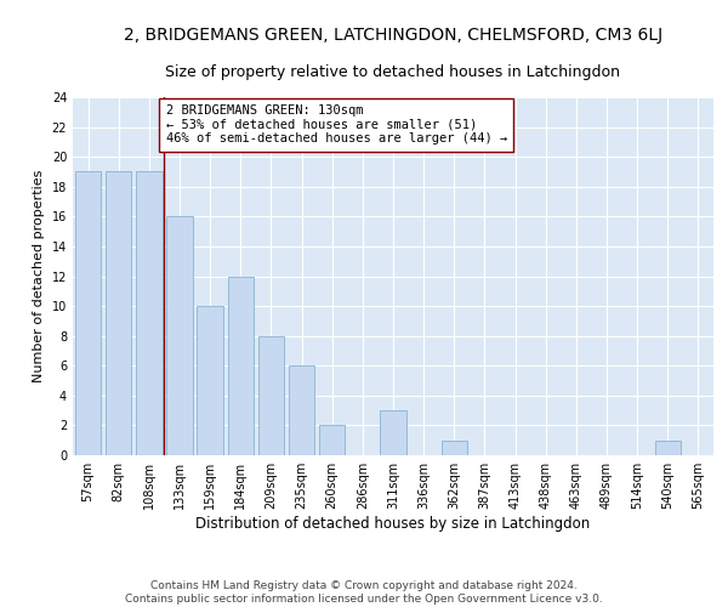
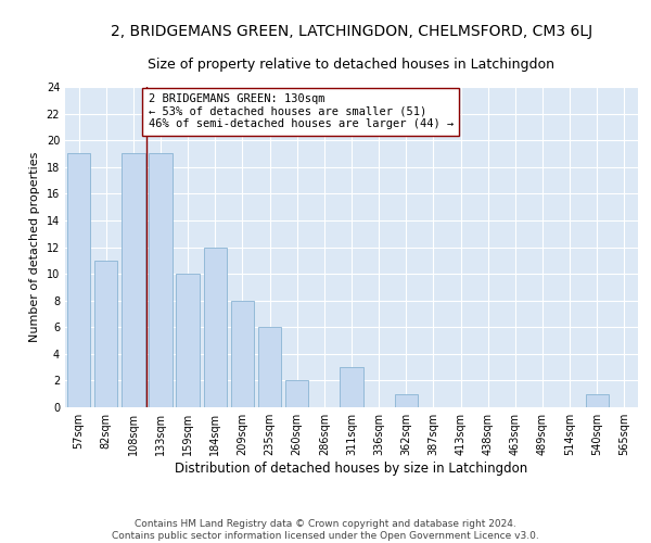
82sqm: 19 -> 11
133sqm: 16 -> 19
